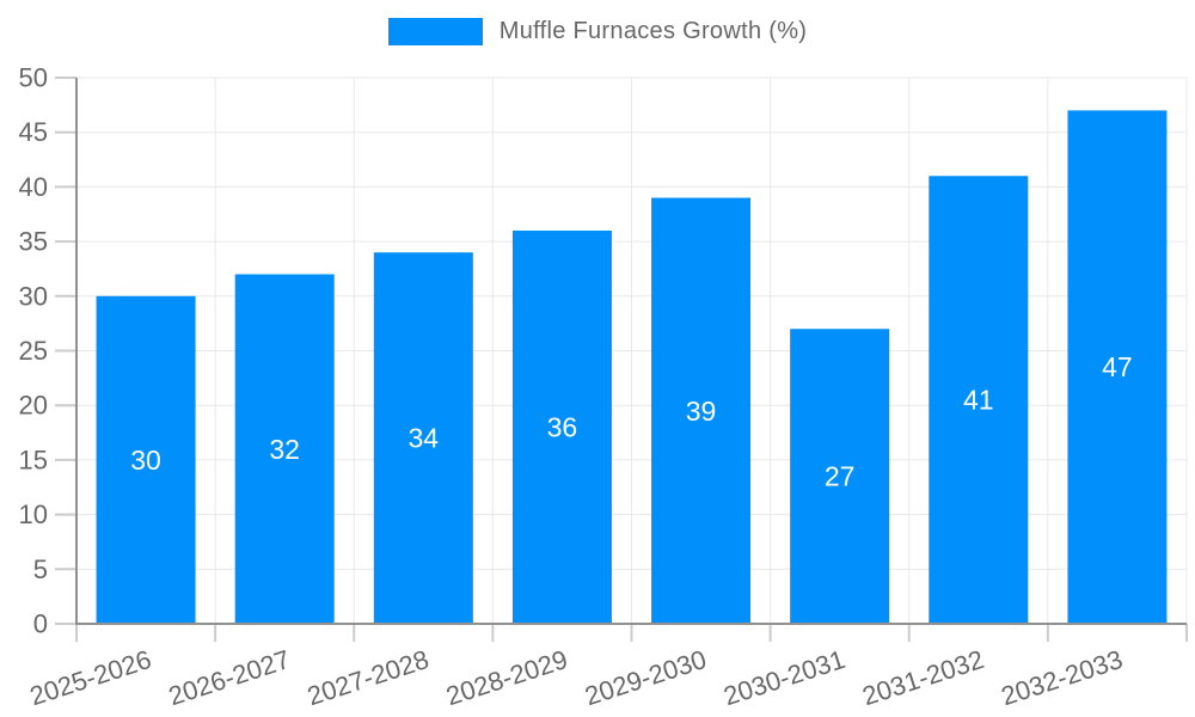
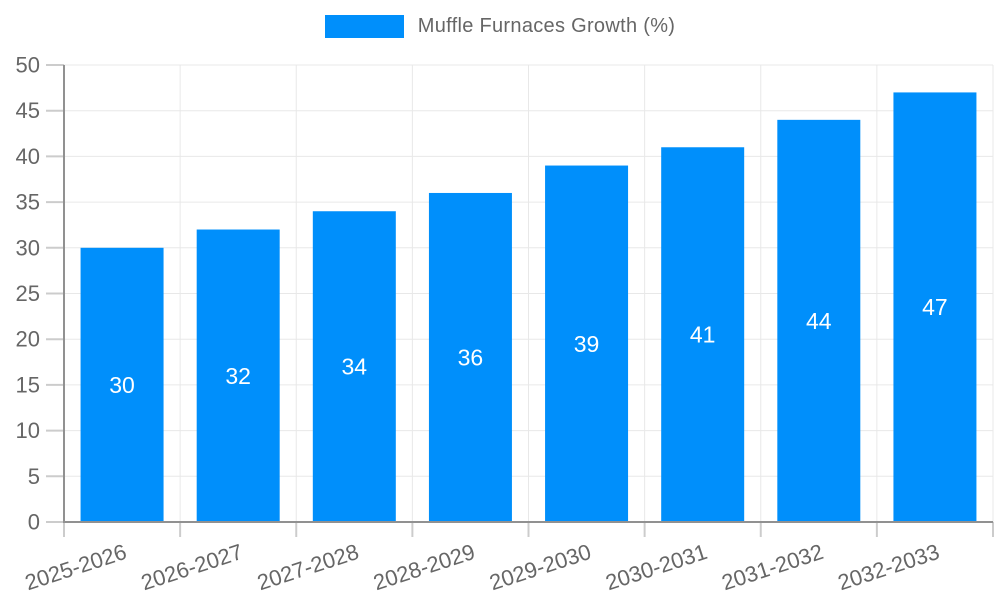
2030-2031: 27 -> 41
2031-2032: 41 -> 44
